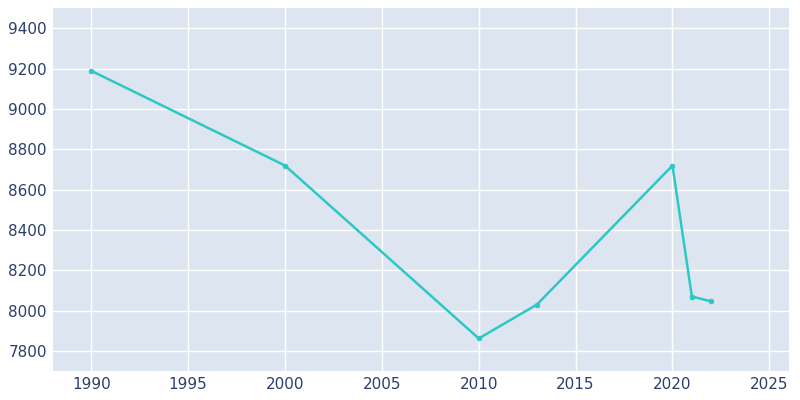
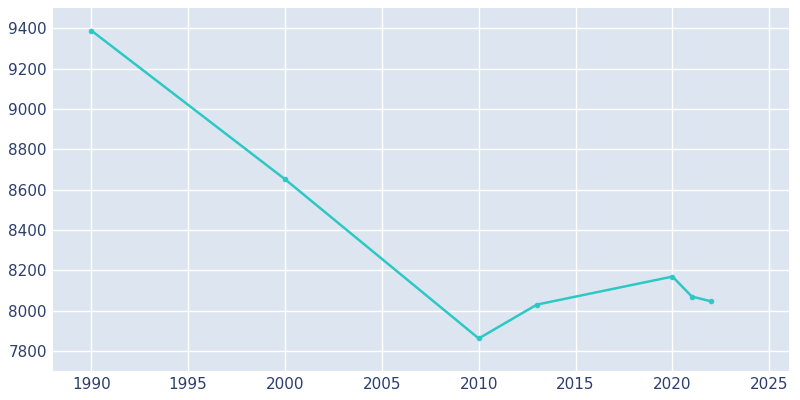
1990: 9190 -> 9390
2000: 8720 -> 8652
2020: 8720 -> 8169
